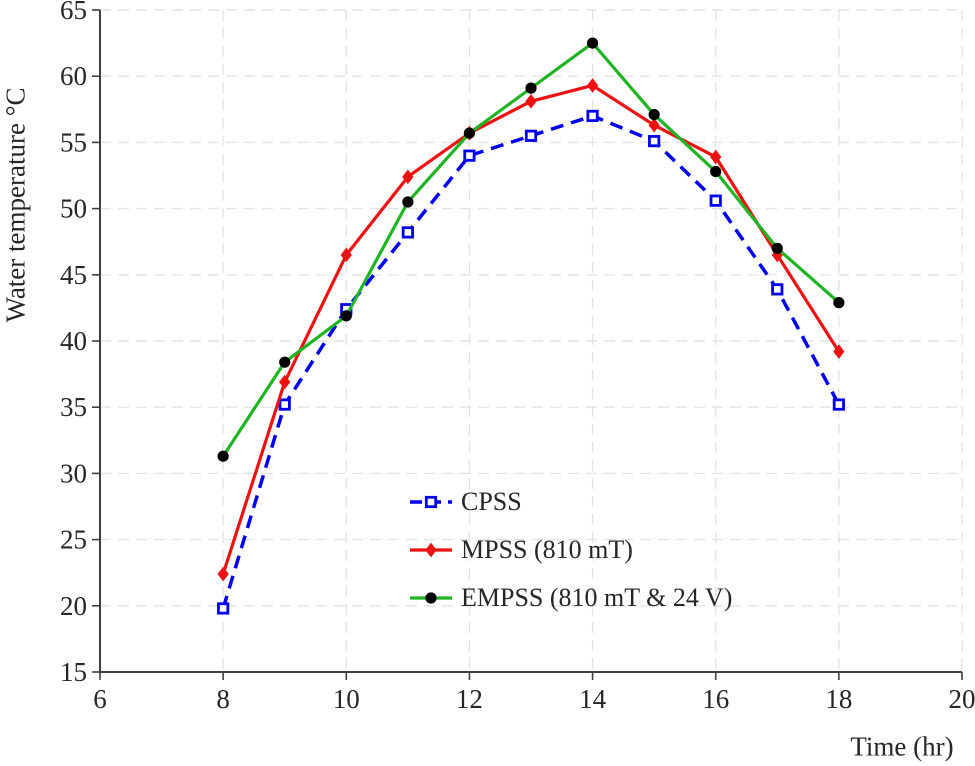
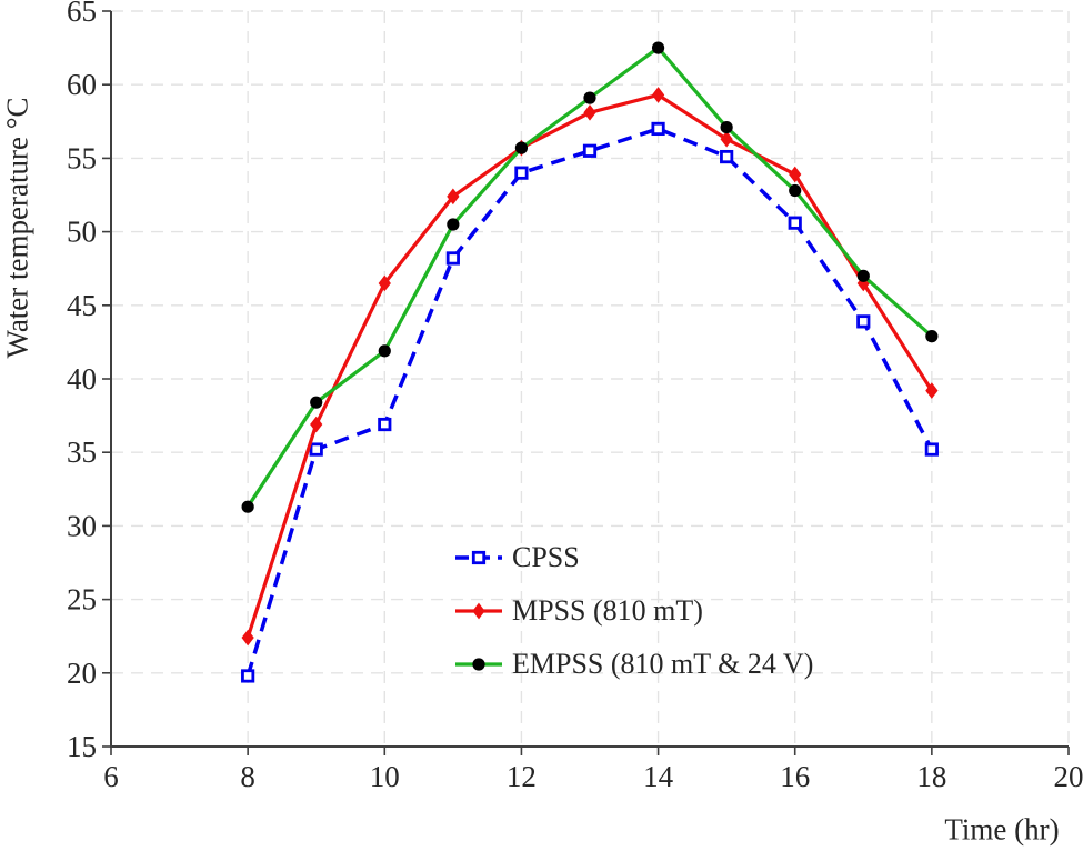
CPSS/10: 42.4 -> 36.9
